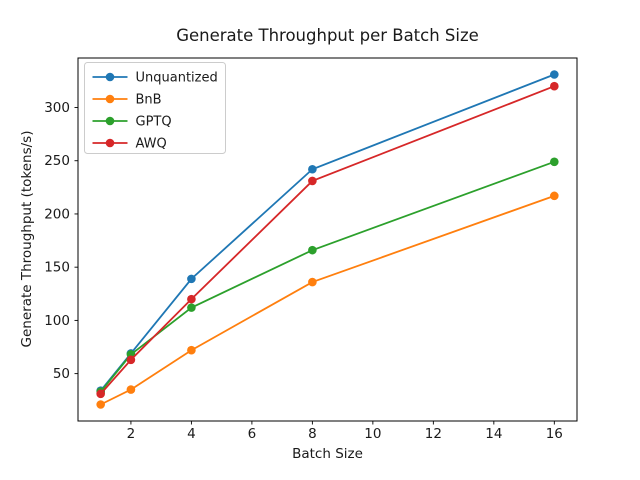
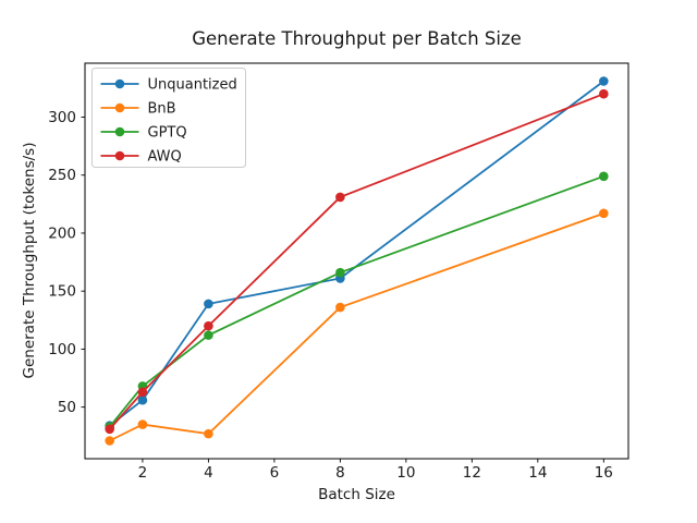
Unquantized/2: 69 -> 56
BnB/4: 72 -> 27
Unquantized/8: 242 -> 161
